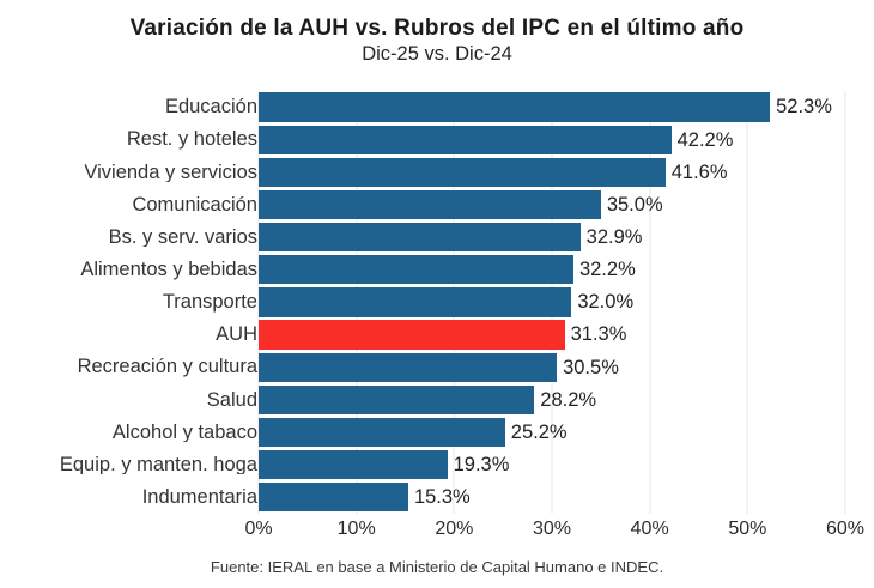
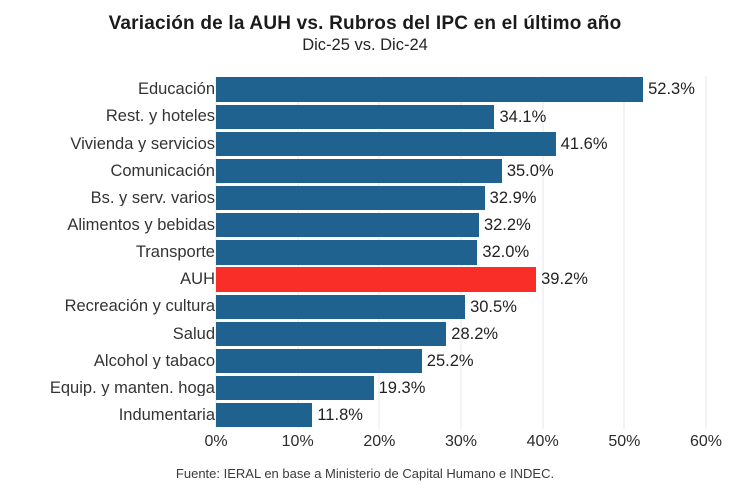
Rest. y hoteles: 42.2% -> 34.1%
AUH: 31.3% -> 39.2%
Indumentaria: 15.3% -> 11.8%
